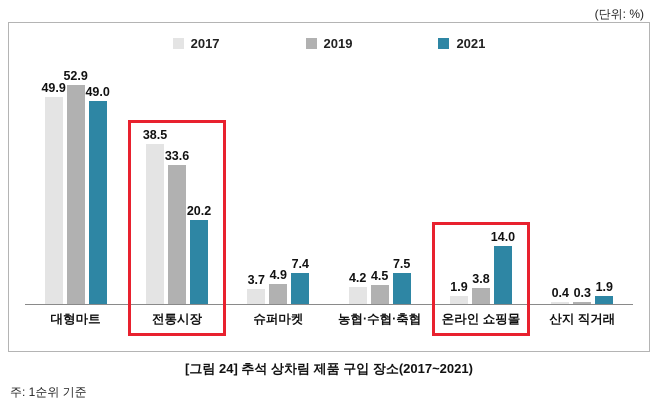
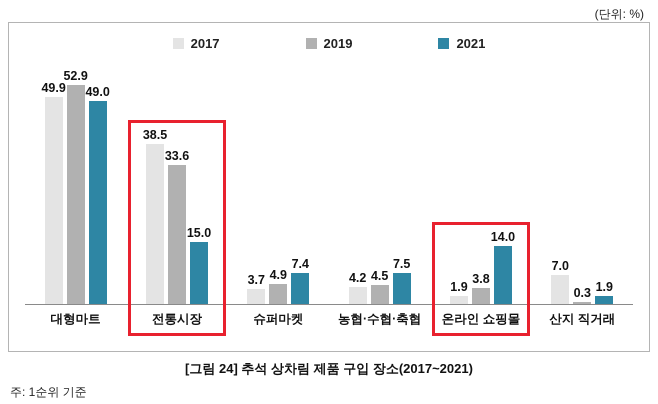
2021/전통시장: 20.2 -> 15.0
2017/산지 직거래: 0.4 -> 7.0
